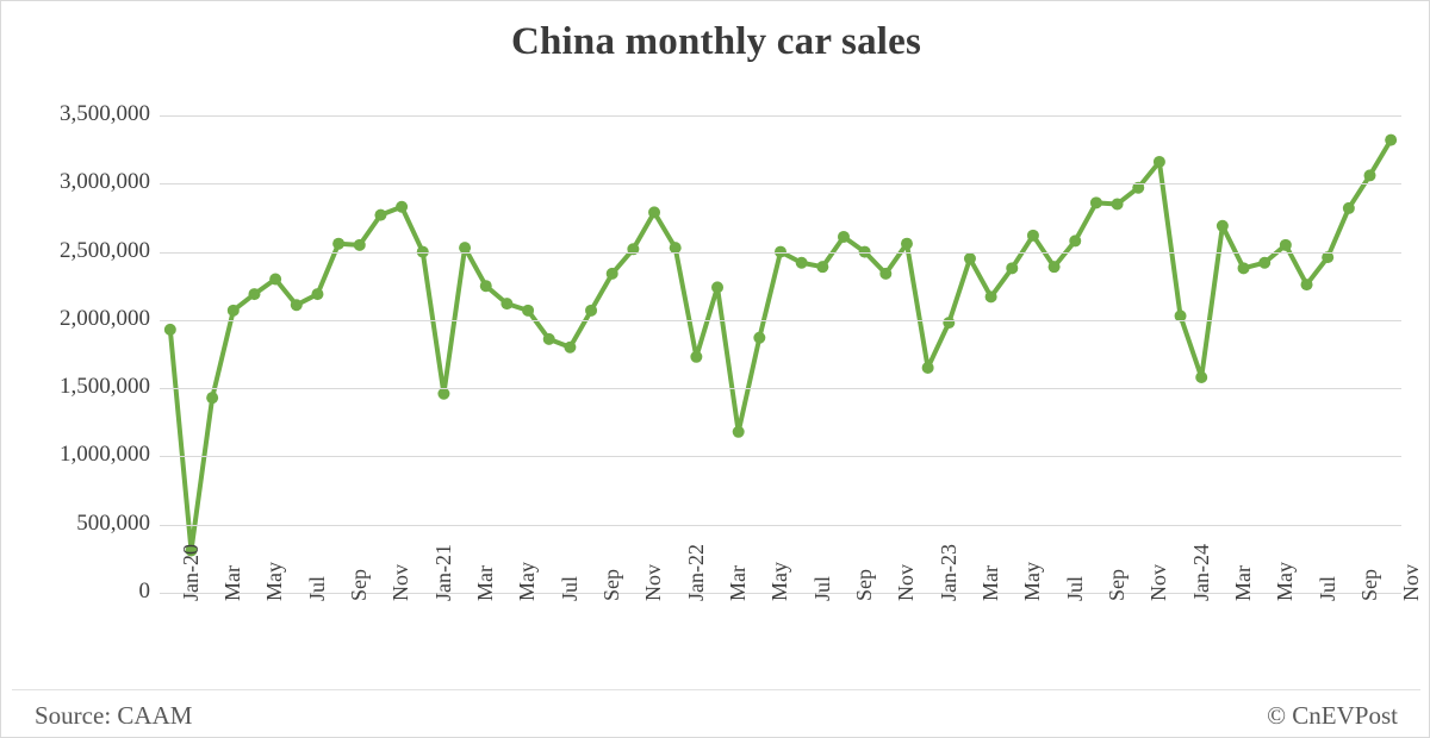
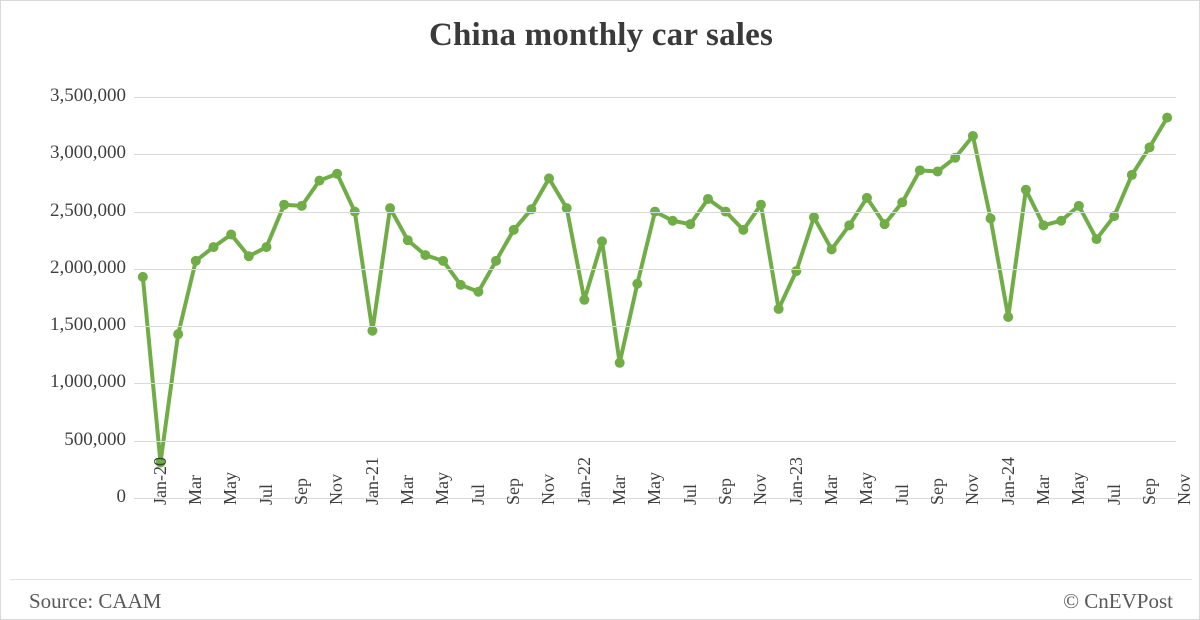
Jan-24: 2030000 -> 2440000
